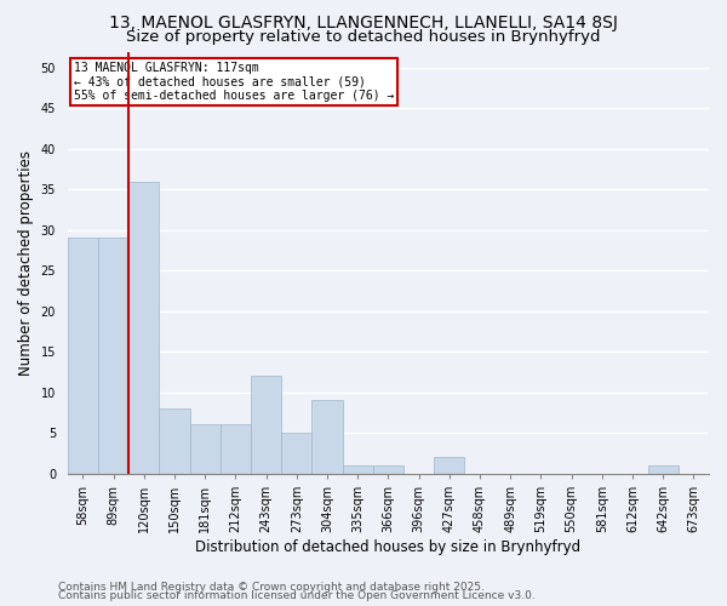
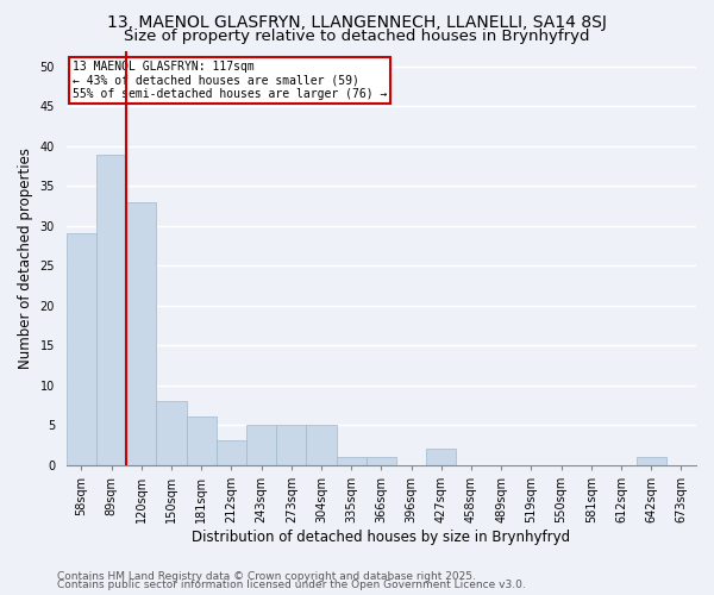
89sqm: 29 -> 39
120sqm: 36 -> 33
212sqm: 6 -> 3
243sqm: 12 -> 5
304sqm: 9 -> 5
